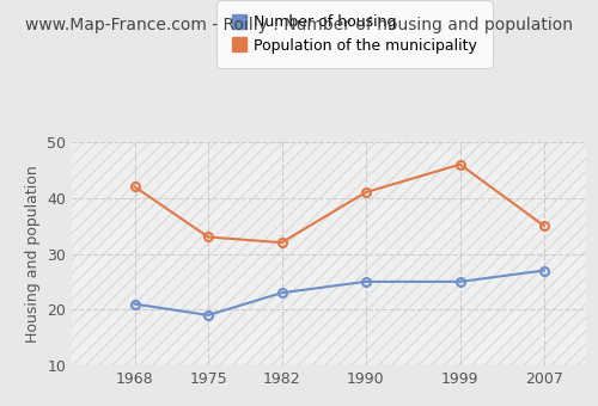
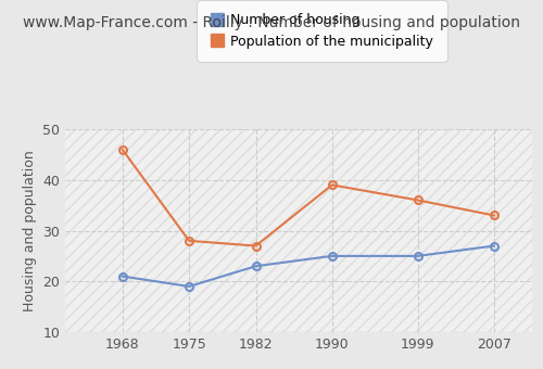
Population of the municipality/1968: 42 -> 46
Population of the municipality/1975: 33 -> 28
Population of the municipality/1982: 32 -> 27
Population of the municipality/1990: 41 -> 39
Population of the municipality/1999: 46 -> 36
Population of the municipality/2007: 35 -> 33
